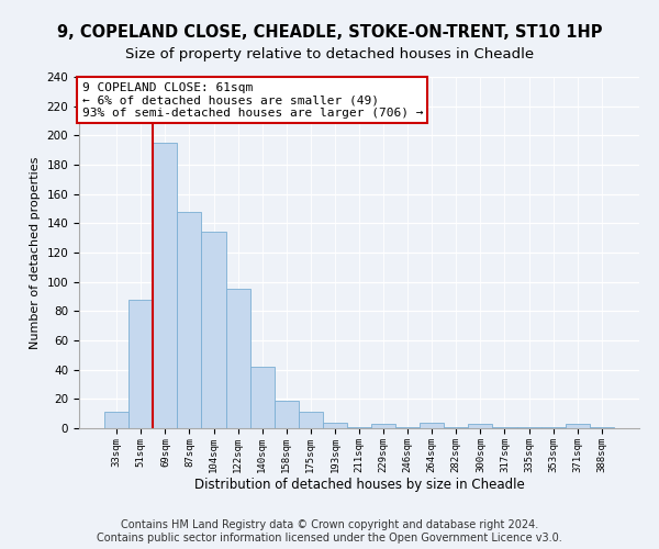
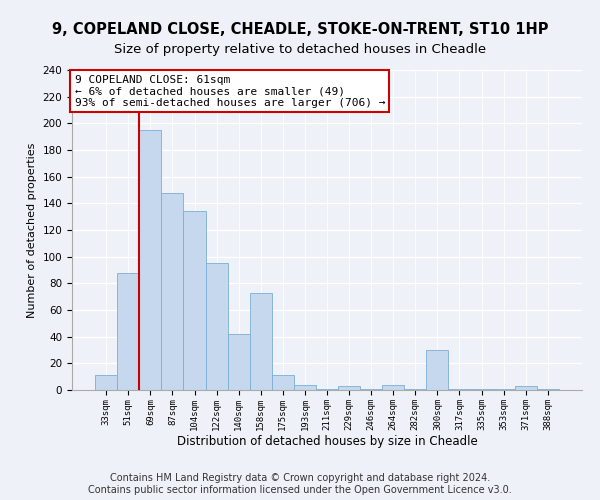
158sqm: 19 -> 73
300sqm: 3 -> 30
